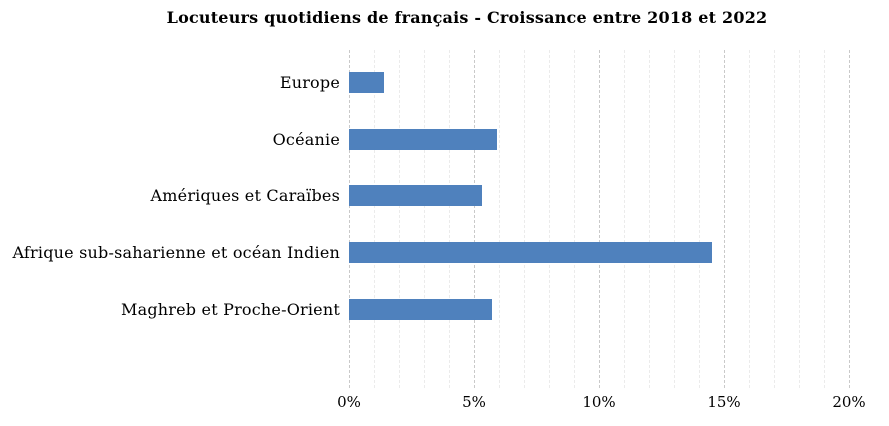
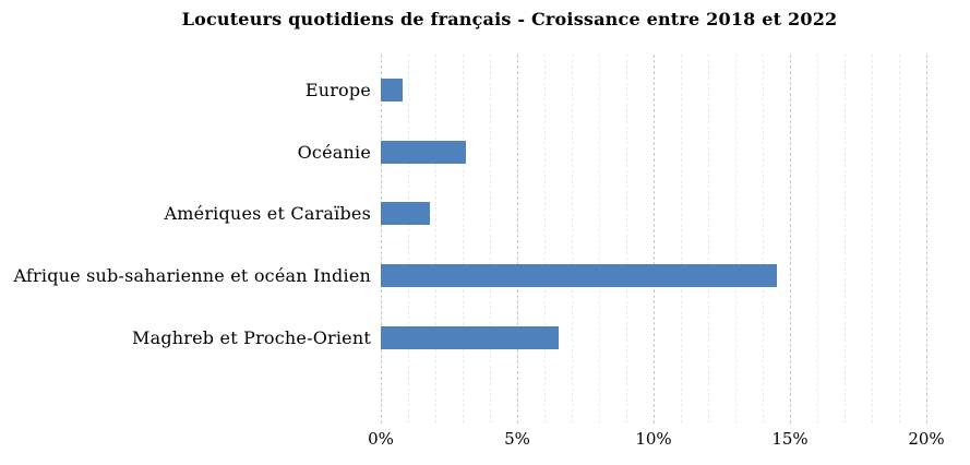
Europe: 1.4% -> 0.8%
Océanie: 5.9% -> 3.1%
Amériques et Caraïbes: 5.3% -> 1.8%
Maghreb et Proche-Orient: 5.7% -> 6.5%
